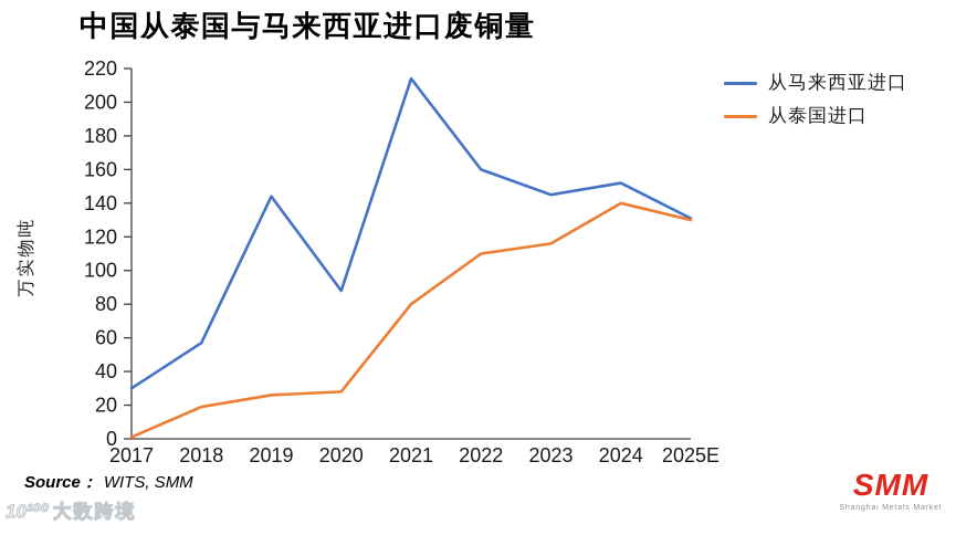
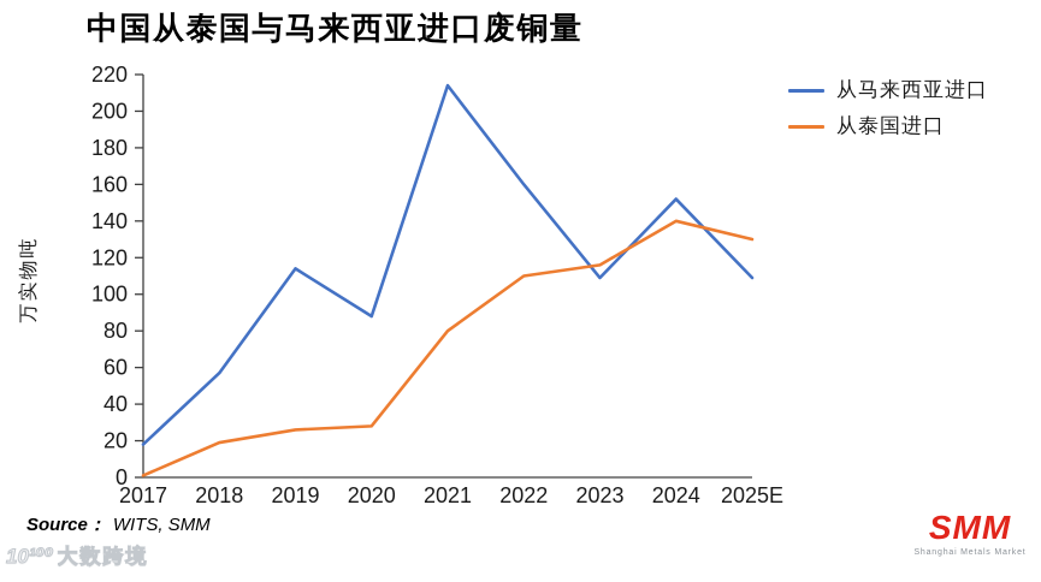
从马来西亚进口/2017: 30 -> 18
从马来西亚进口/2019: 144 -> 114
从马来西亚进口/2023: 145 -> 109
从马来西亚进口/2025E: 131 -> 109
